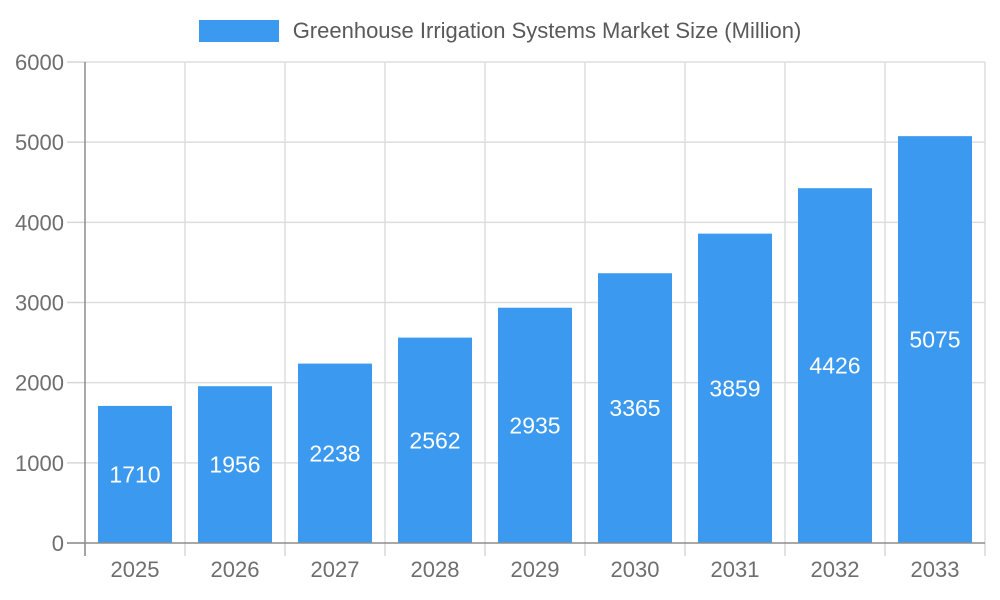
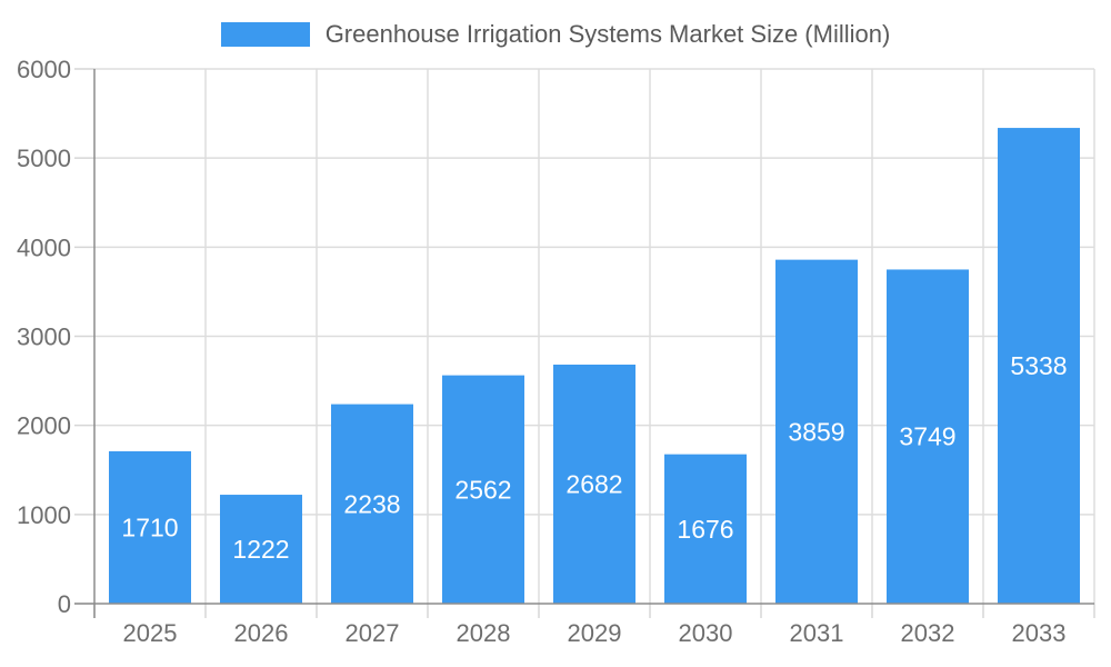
2026: 1956 -> 1222
2029: 2935 -> 2682
2030: 3365 -> 1676
2032: 4426 -> 3749
2033: 5075 -> 5338
